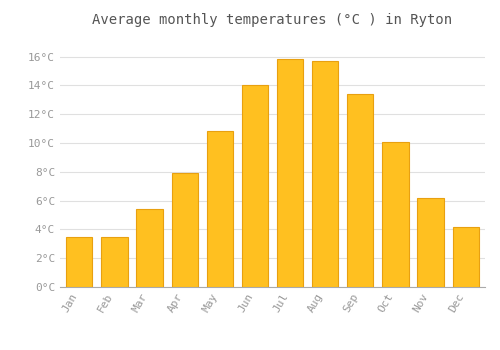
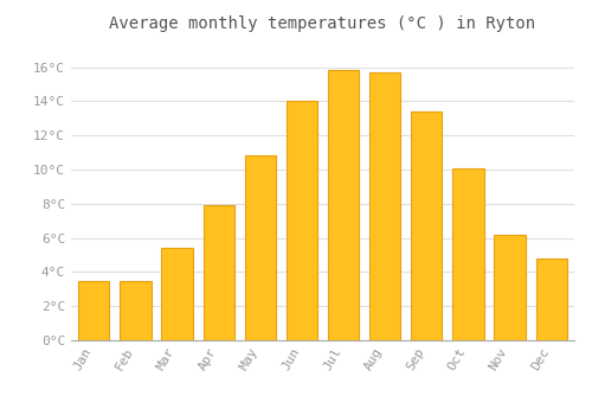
Dec: 4.2°C -> 4.8°C
